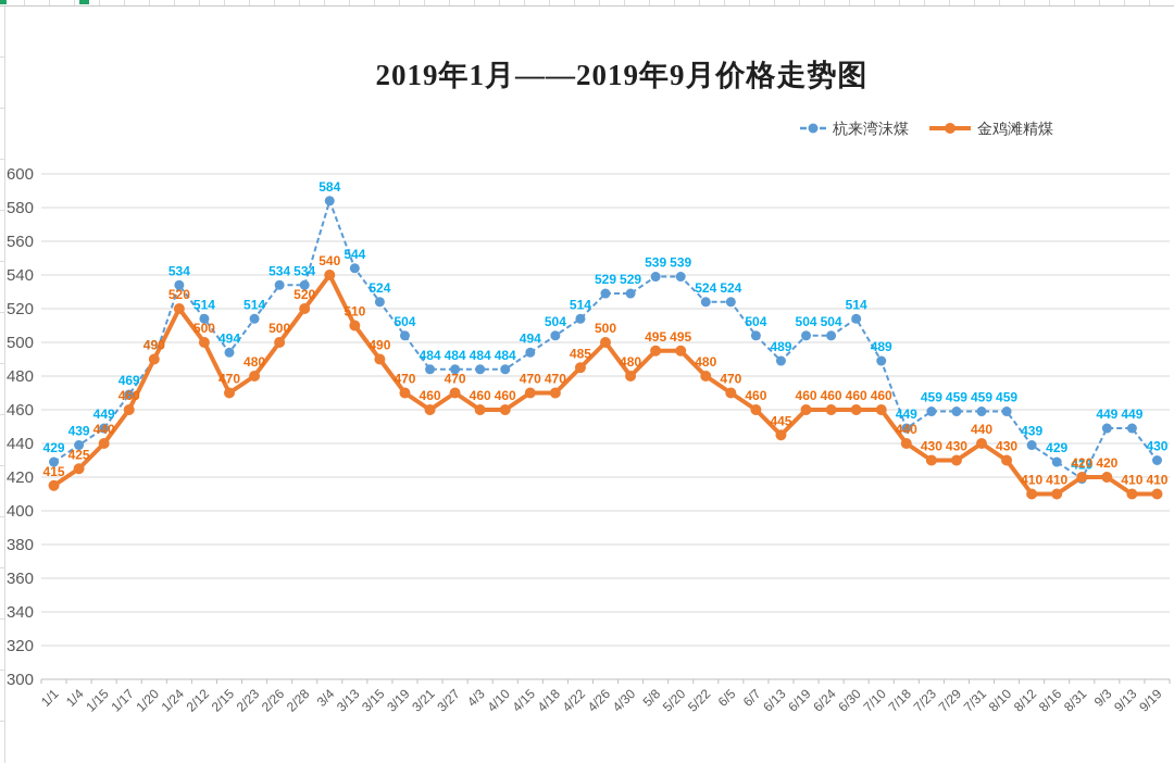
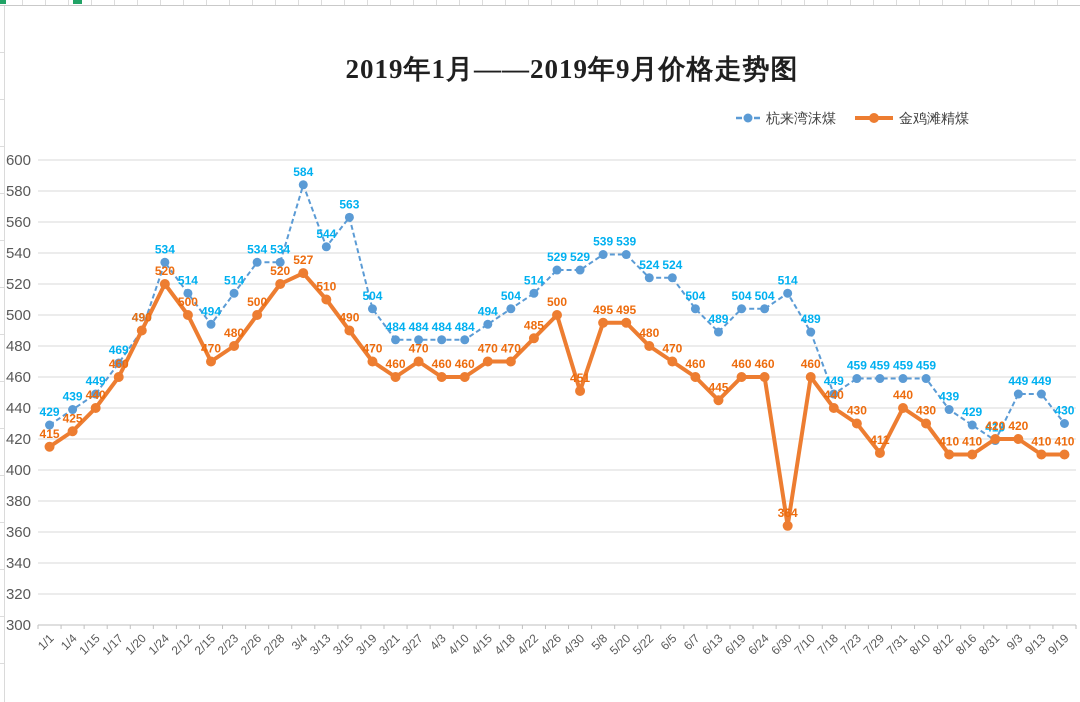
金鸡滩精煤/3/4: 540 -> 527
杭来湾沫煤/3/15: 524 -> 563
金鸡滩精煤/4/30: 480 -> 451
金鸡滩精煤/6/30: 460 -> 364
金鸡滩精煤/7/29: 430 -> 411
